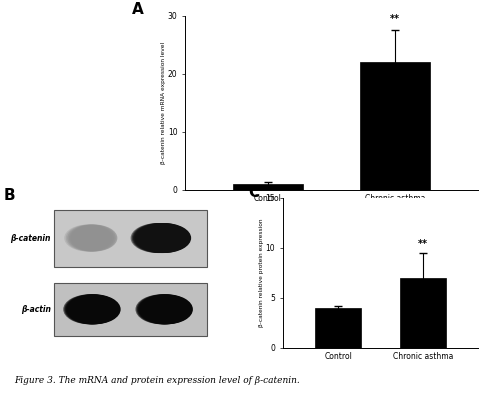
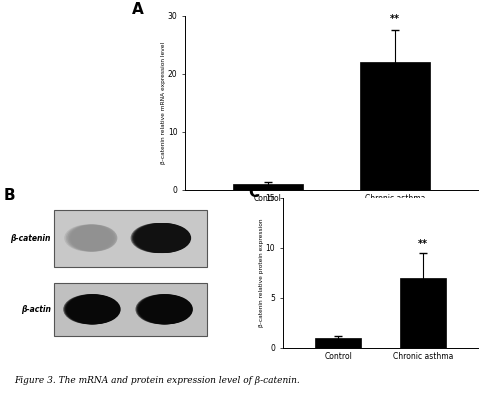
Control: 4 -> 1
